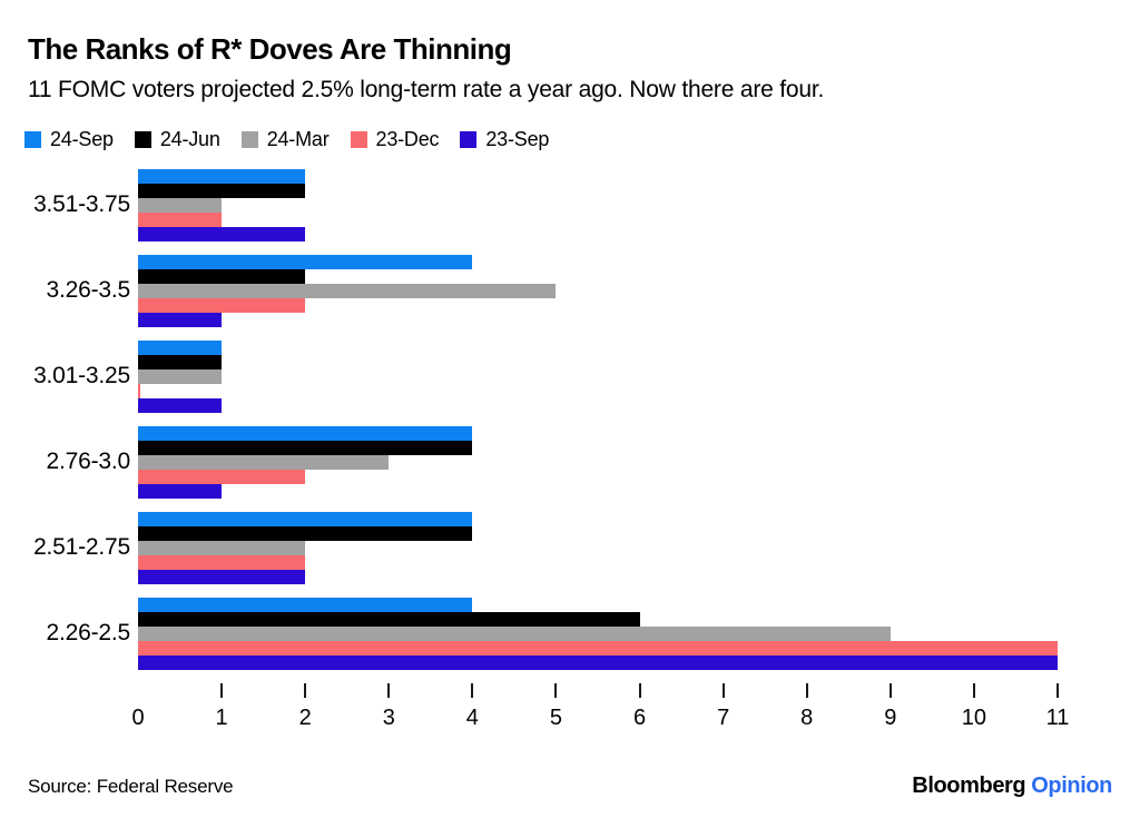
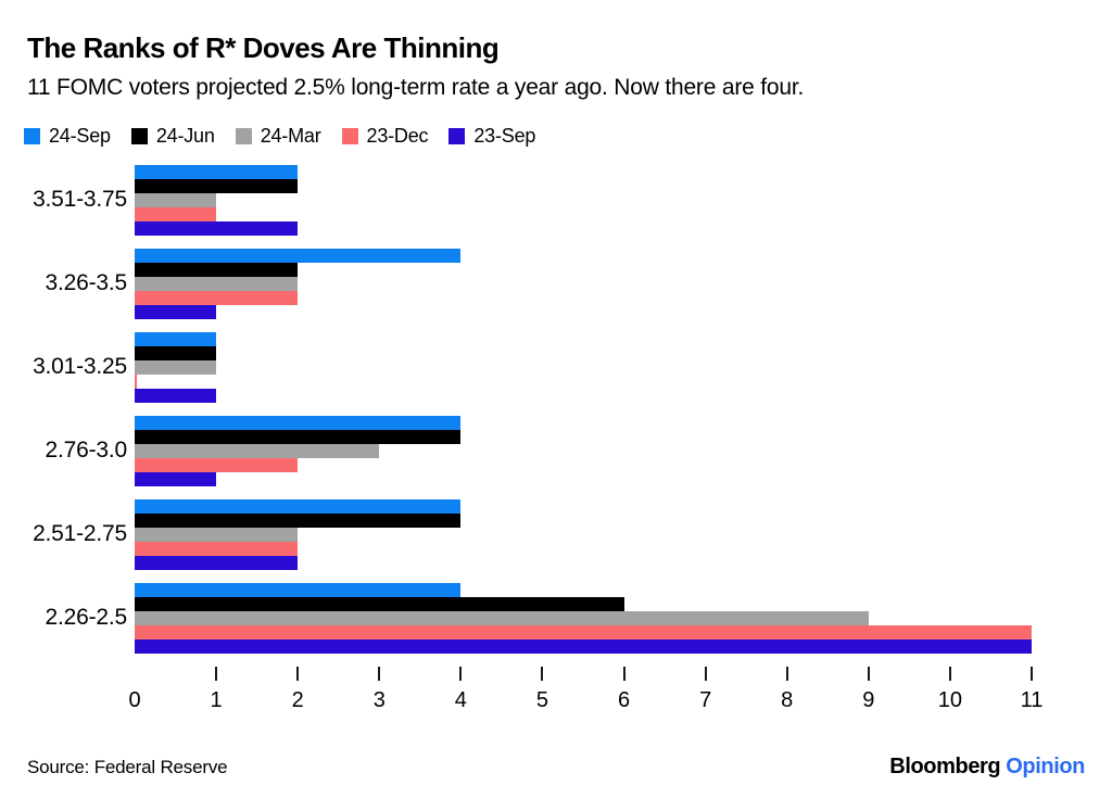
24-Mar/3.26-3.5: 5 -> 2
